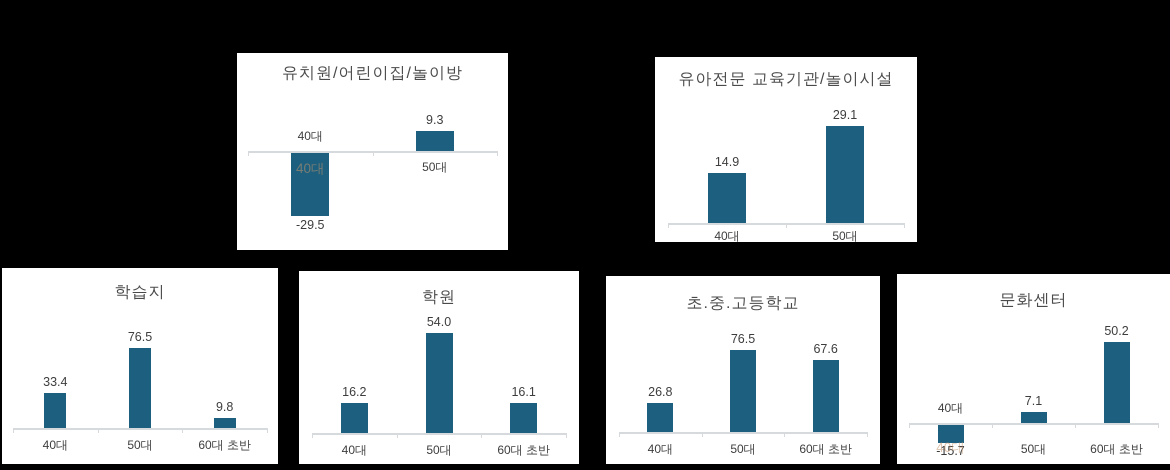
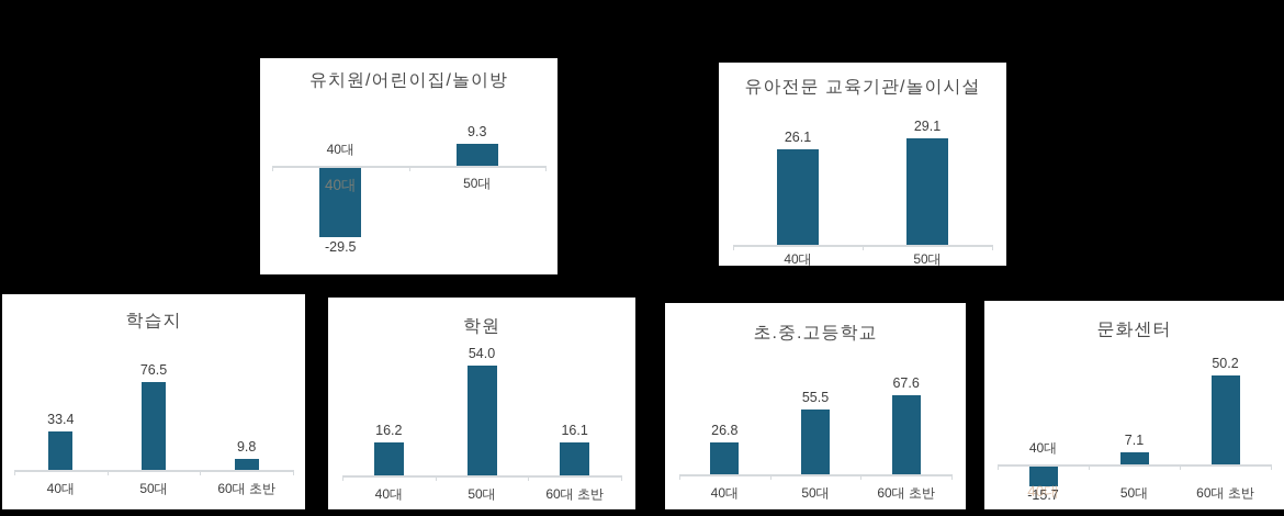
유아전문 교육기관/놀이시설/40대: 14.9 -> 26.1
초.중.고등학교/50대: 76.5 -> 55.5
